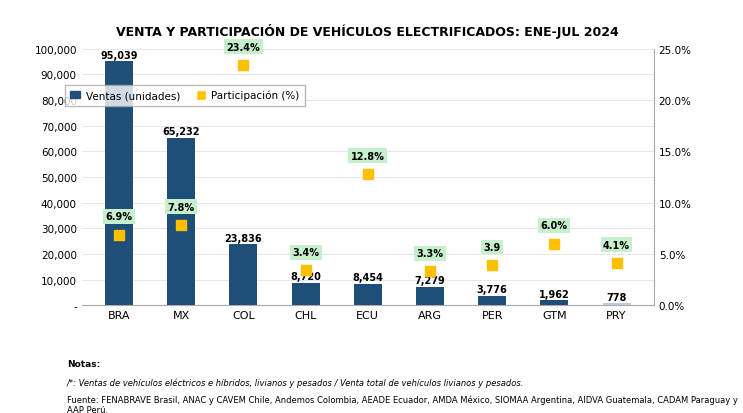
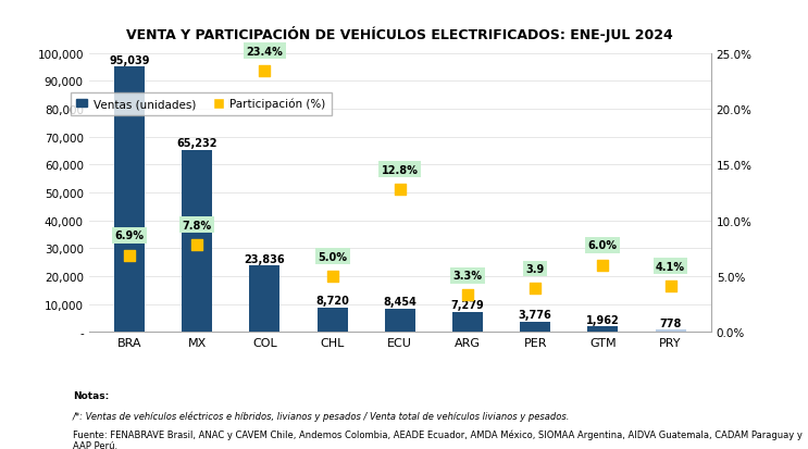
Participación (%)/CHL: 3.4% -> 5.0%
